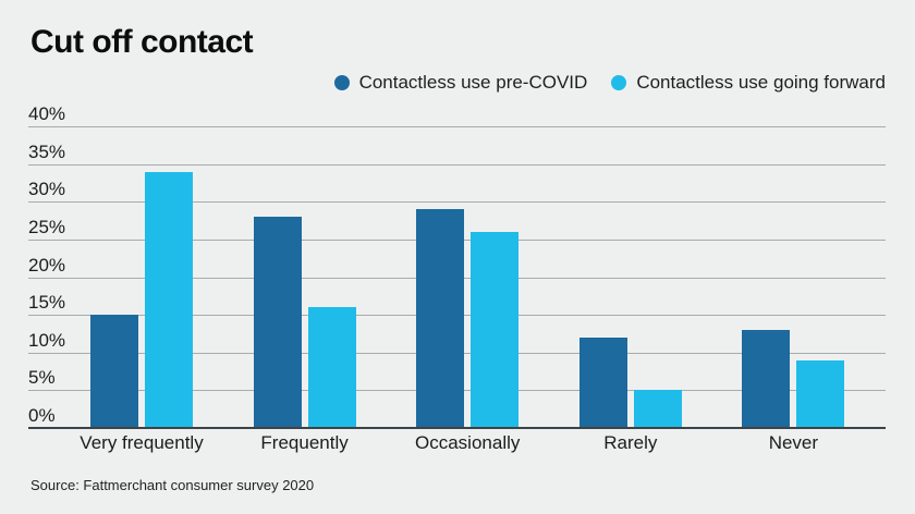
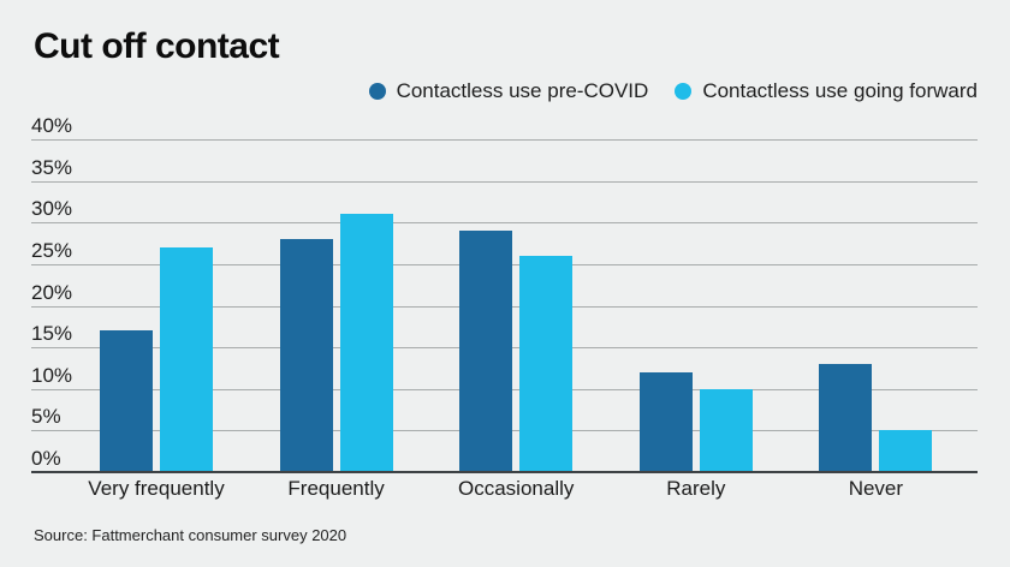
Contactless use pre-COVID/Very frequently: 15% -> 17%
Contactless use going forward/Very frequently: 34% -> 27%
Contactless use going forward/Frequently: 16% -> 31%
Contactless use going forward/Rarely: 5% -> 10%
Contactless use going forward/Never: 9% -> 5%
